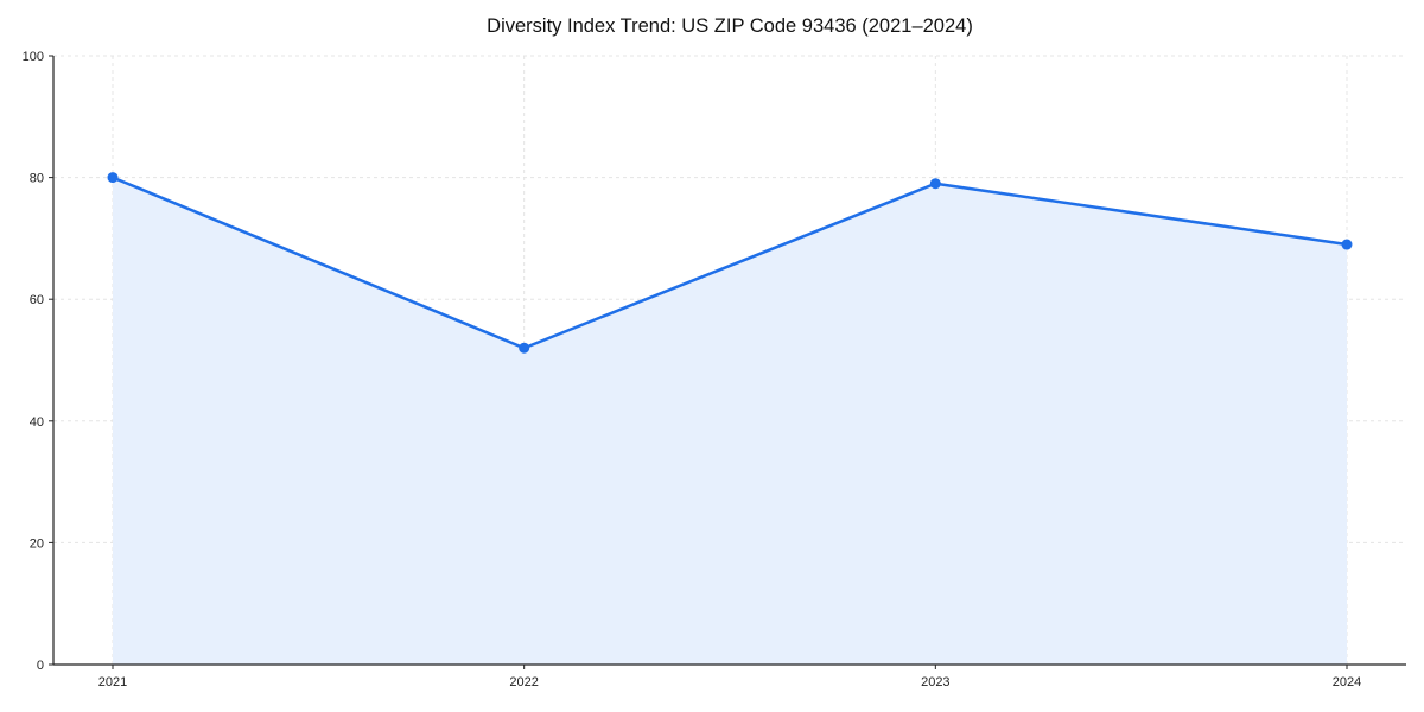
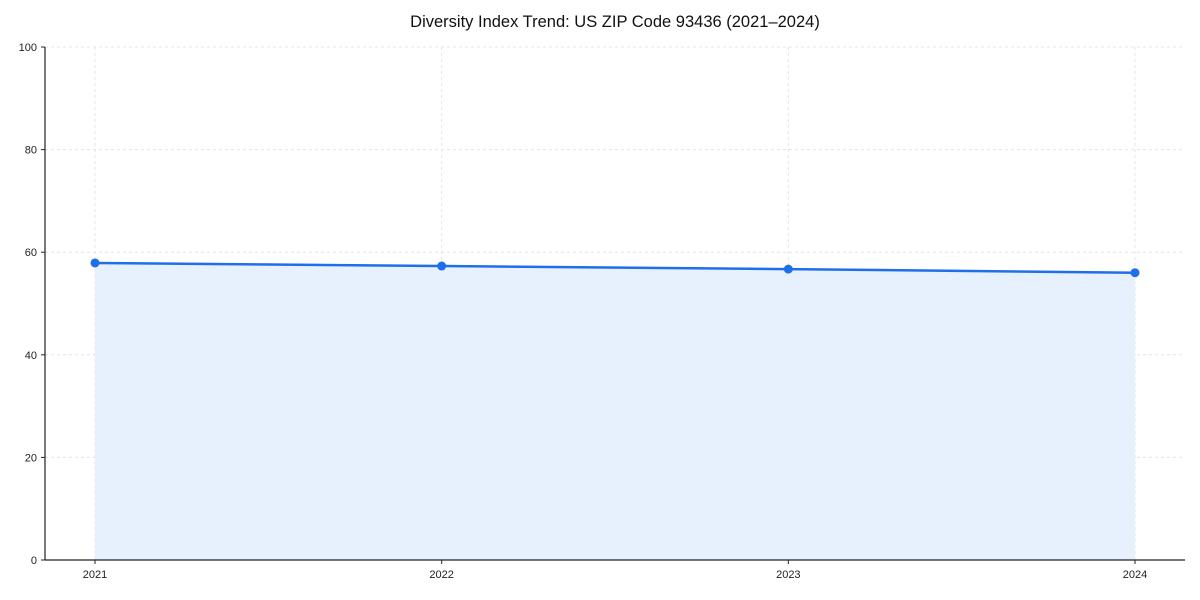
2021: 80 -> 58
2022: 52 -> 57
2023: 79 -> 57
2024: 69 -> 56
